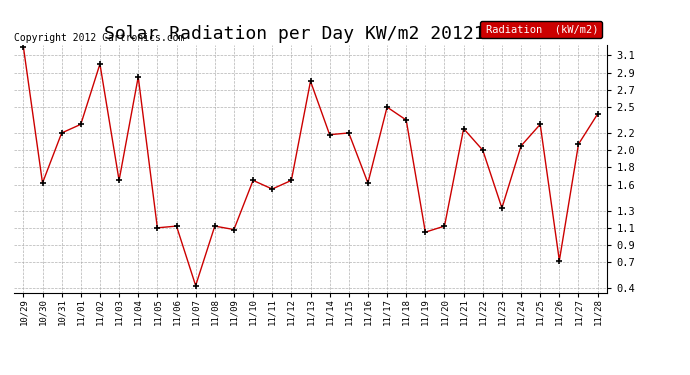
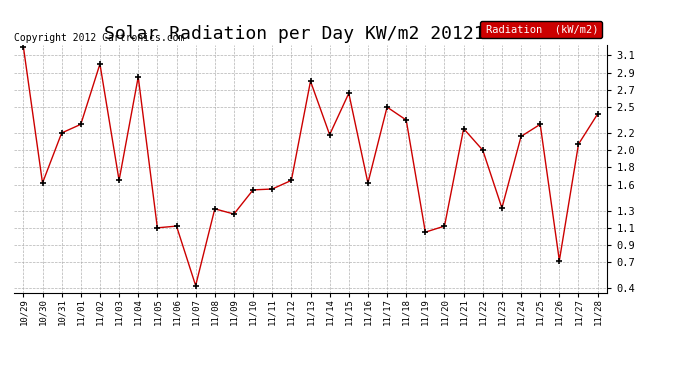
11/08: 1.12 -> 1.32
11/09: 1.08 -> 1.26
11/10: 1.65 -> 1.54
11/15: 2.20 -> 2.66
11/24: 2.05 -> 2.16
